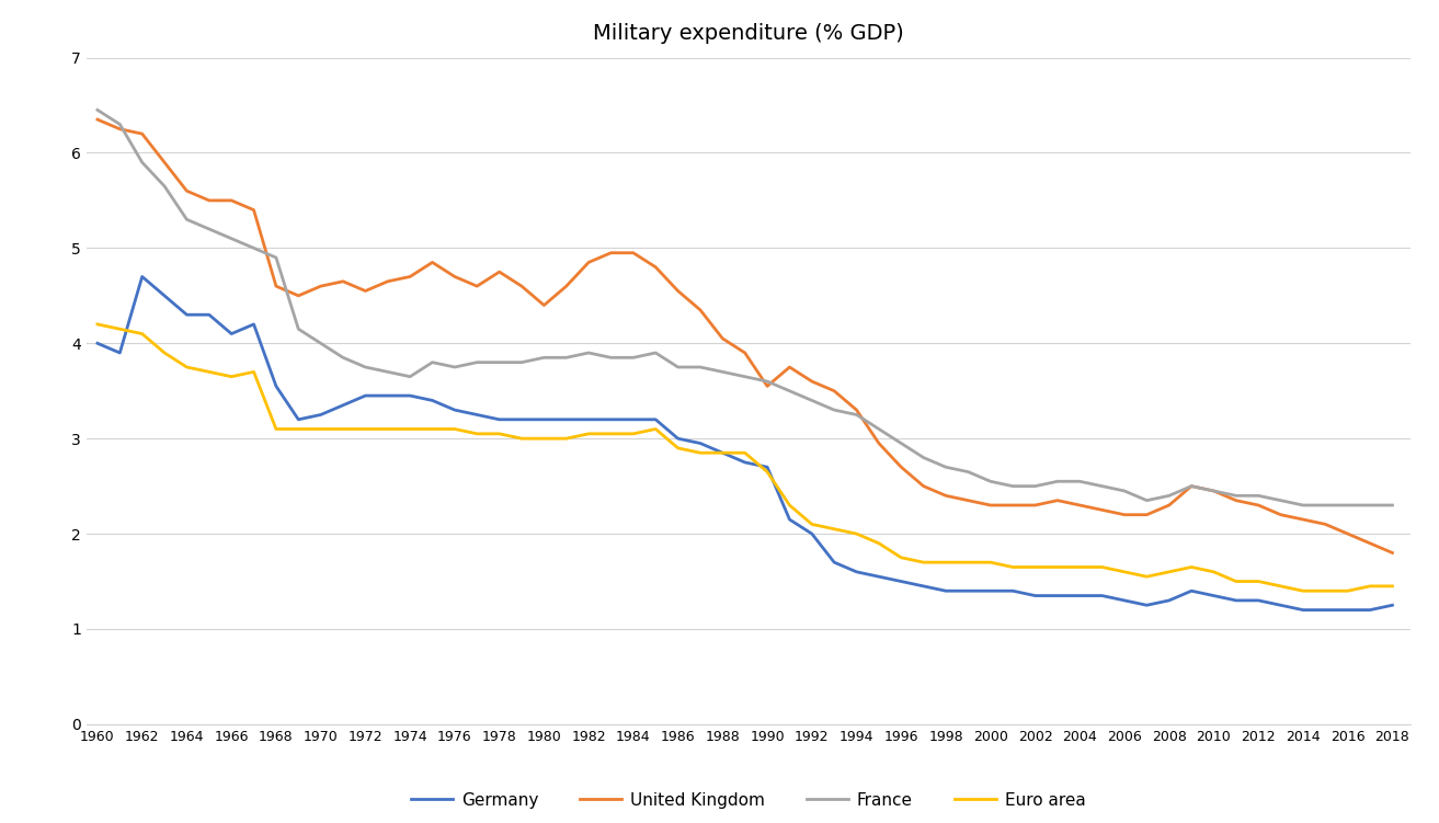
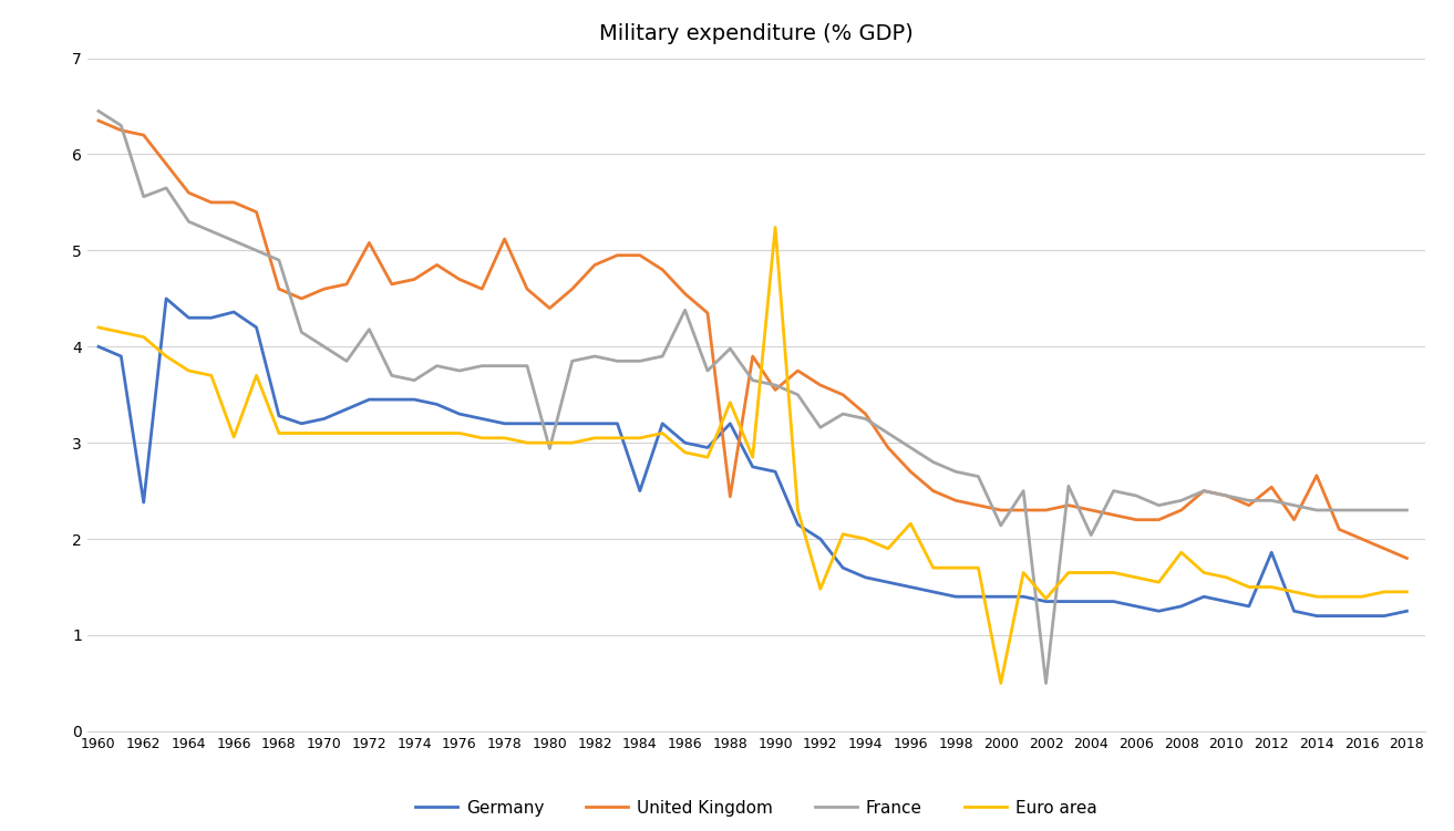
Germany/1962: 4.70 -> 2.38
France/1962: 5.90 -> 5.56
Germany/1966: 4.10 -> 4.36
Euro area/1966: 3.65 -> 3.06
Germany/1968: 3.55 -> 3.28
United Kingdom/1972: 4.55 -> 5.08
France/1972: 3.75 -> 4.18
United Kingdom/1978: 4.75 -> 5.12
France/1980: 3.85 -> 2.94
Germany/1984: 3.20 -> 2.50
France/1986: 3.75 -> 4.38
Germany/1988: 2.85 -> 3.20
United Kingdom/1988: 4.05 -> 2.44
France/1988: 3.70 -> 3.98
Euro area/1988: 2.85 -> 3.42
Euro area/1990: 2.65 -> 5.24
France/1992: 3.40 -> 3.16
Euro area/1992: 2.10 -> 1.48
Euro area/1996: 1.75 -> 2.16
France/2000: 2.55 -> 2.14
Euro area/2000: 1.70 -> 0.50
France/2002: 2.50 -> 0.50
Euro area/2002: 1.65 -> 1.38
France/2004: 2.55 -> 2.04
Euro area/2008: 1.60 -> 1.86
Germany/2012: 1.30 -> 1.86
United Kingdom/2012: 2.30 -> 2.54
United Kingdom/2014: 2.15 -> 2.66
